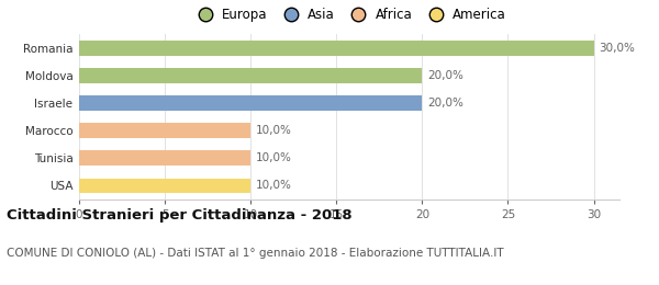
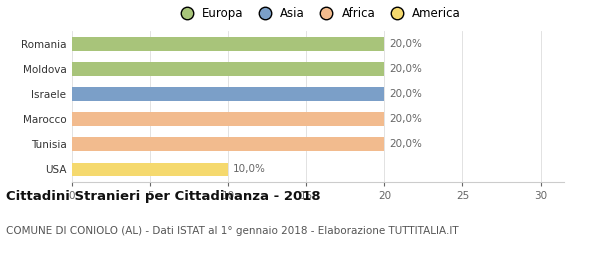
Romania: 30,0% -> 20,0%
Marocco: 10,0% -> 20,0%
Tunisia: 10,0% -> 20,0%
